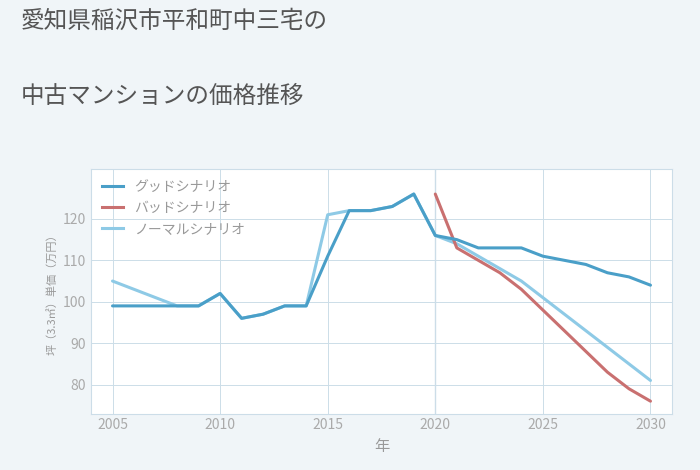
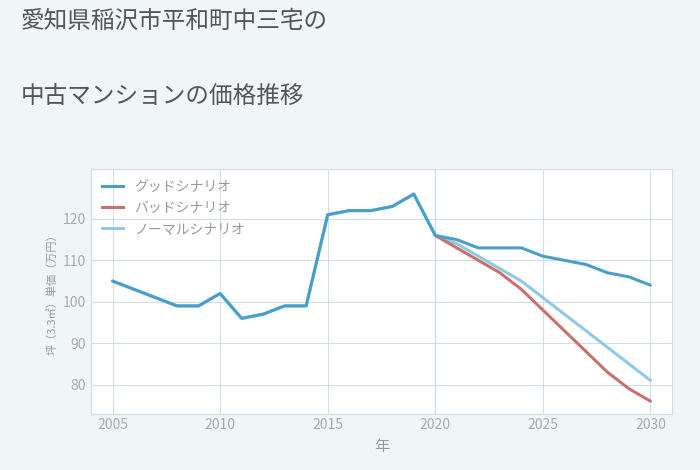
グッドシナリオ/2005: 99 -> 105
グッドシナリオ/2015: 111 -> 121
バッドシナリオ/2020: 126 -> 116
